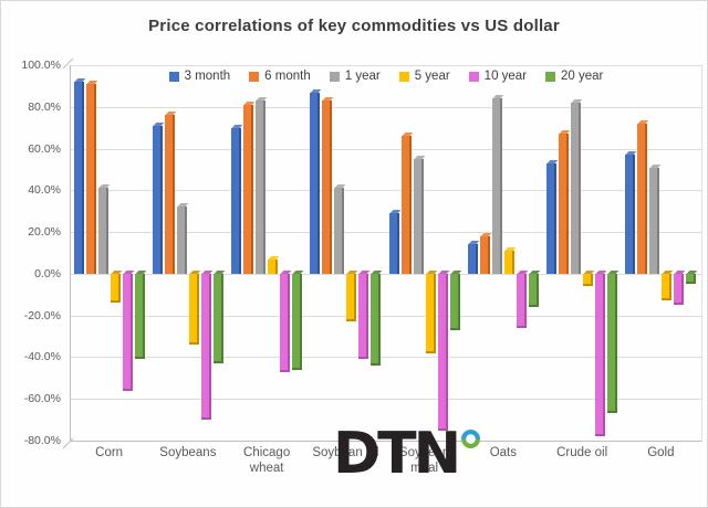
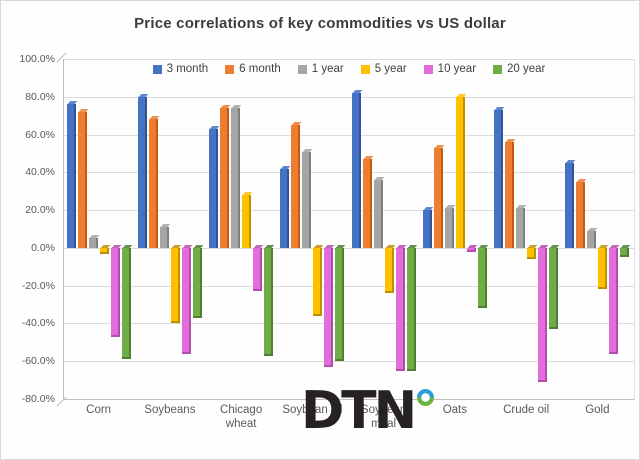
3 month/Corn: 92% -> 76%
6 month/Corn: 91% -> 72%
1 year/Corn: 41% -> 5%
5 year/Corn: -14% -> -3%
10 year/Corn: -56% -> -47%
20 year/Corn: -41% -> -59%
3 month/Soybeans: 71% -> 80%
6 month/Soybeans: 76% -> 68%
1 year/Soybeans: 32% -> 11%
5 year/Soybeans: -34% -> -40%
10 year/Soybeans: -70% -> -56%
20 year/Soybeans: -43% -> -37%
3 month/Chicago wheat: 70% -> 63%
6 month/Chicago wheat: 81% -> 74%
1 year/Chicago wheat: 83% -> 74%
5 year/Chicago wheat: 7% -> 28%
10 year/Chicago wheat: -47% -> -23%
20 year/Chicago wheat: -46% -> -57%
3 month/Soybean oil: 87% -> 42%
6 month/Soybean oil: 83% -> 65%
1 year/Soybean oil: 41% -> 51%
5 year/Soybean oil: -23% -> -36%
10 year/Soybean oil: -41% -> -63%
20 year/Soybean oil: -44% -> -60%
3 month/Soybean meal: 29% -> 82%
6 month/Soybean meal: 66% -> 47%
1 year/Soybean meal: 55% -> 36%
5 year/Soybean meal: -38% -> -24%
10 year/Soybean meal: -75% -> -65%
20 year/Soybean meal: -27% -> -65%
3 month/Oats: 14% -> 20%
6 month/Oats: 18% -> 53%
1 year/Oats: 84% -> 21%
5 year/Oats: 11% -> 80%
10 year/Oats: -26% -> -2%
20 year/Oats: -16% -> -32%
3 month/Crude oil: 53% -> 73%
6 month/Crude oil: 67% -> 56%
1 year/Crude oil: 82% -> 21%
10 year/Crude oil: -78% -> -71%
20 year/Crude oil: -67% -> -43%
3 month/Gold: 57% -> 45%
6 month/Gold: 72% -> 35%
1 year/Gold: 51% -> 9%
5 year/Gold: -13% -> -22%
10 year/Gold: -15% -> -56%
